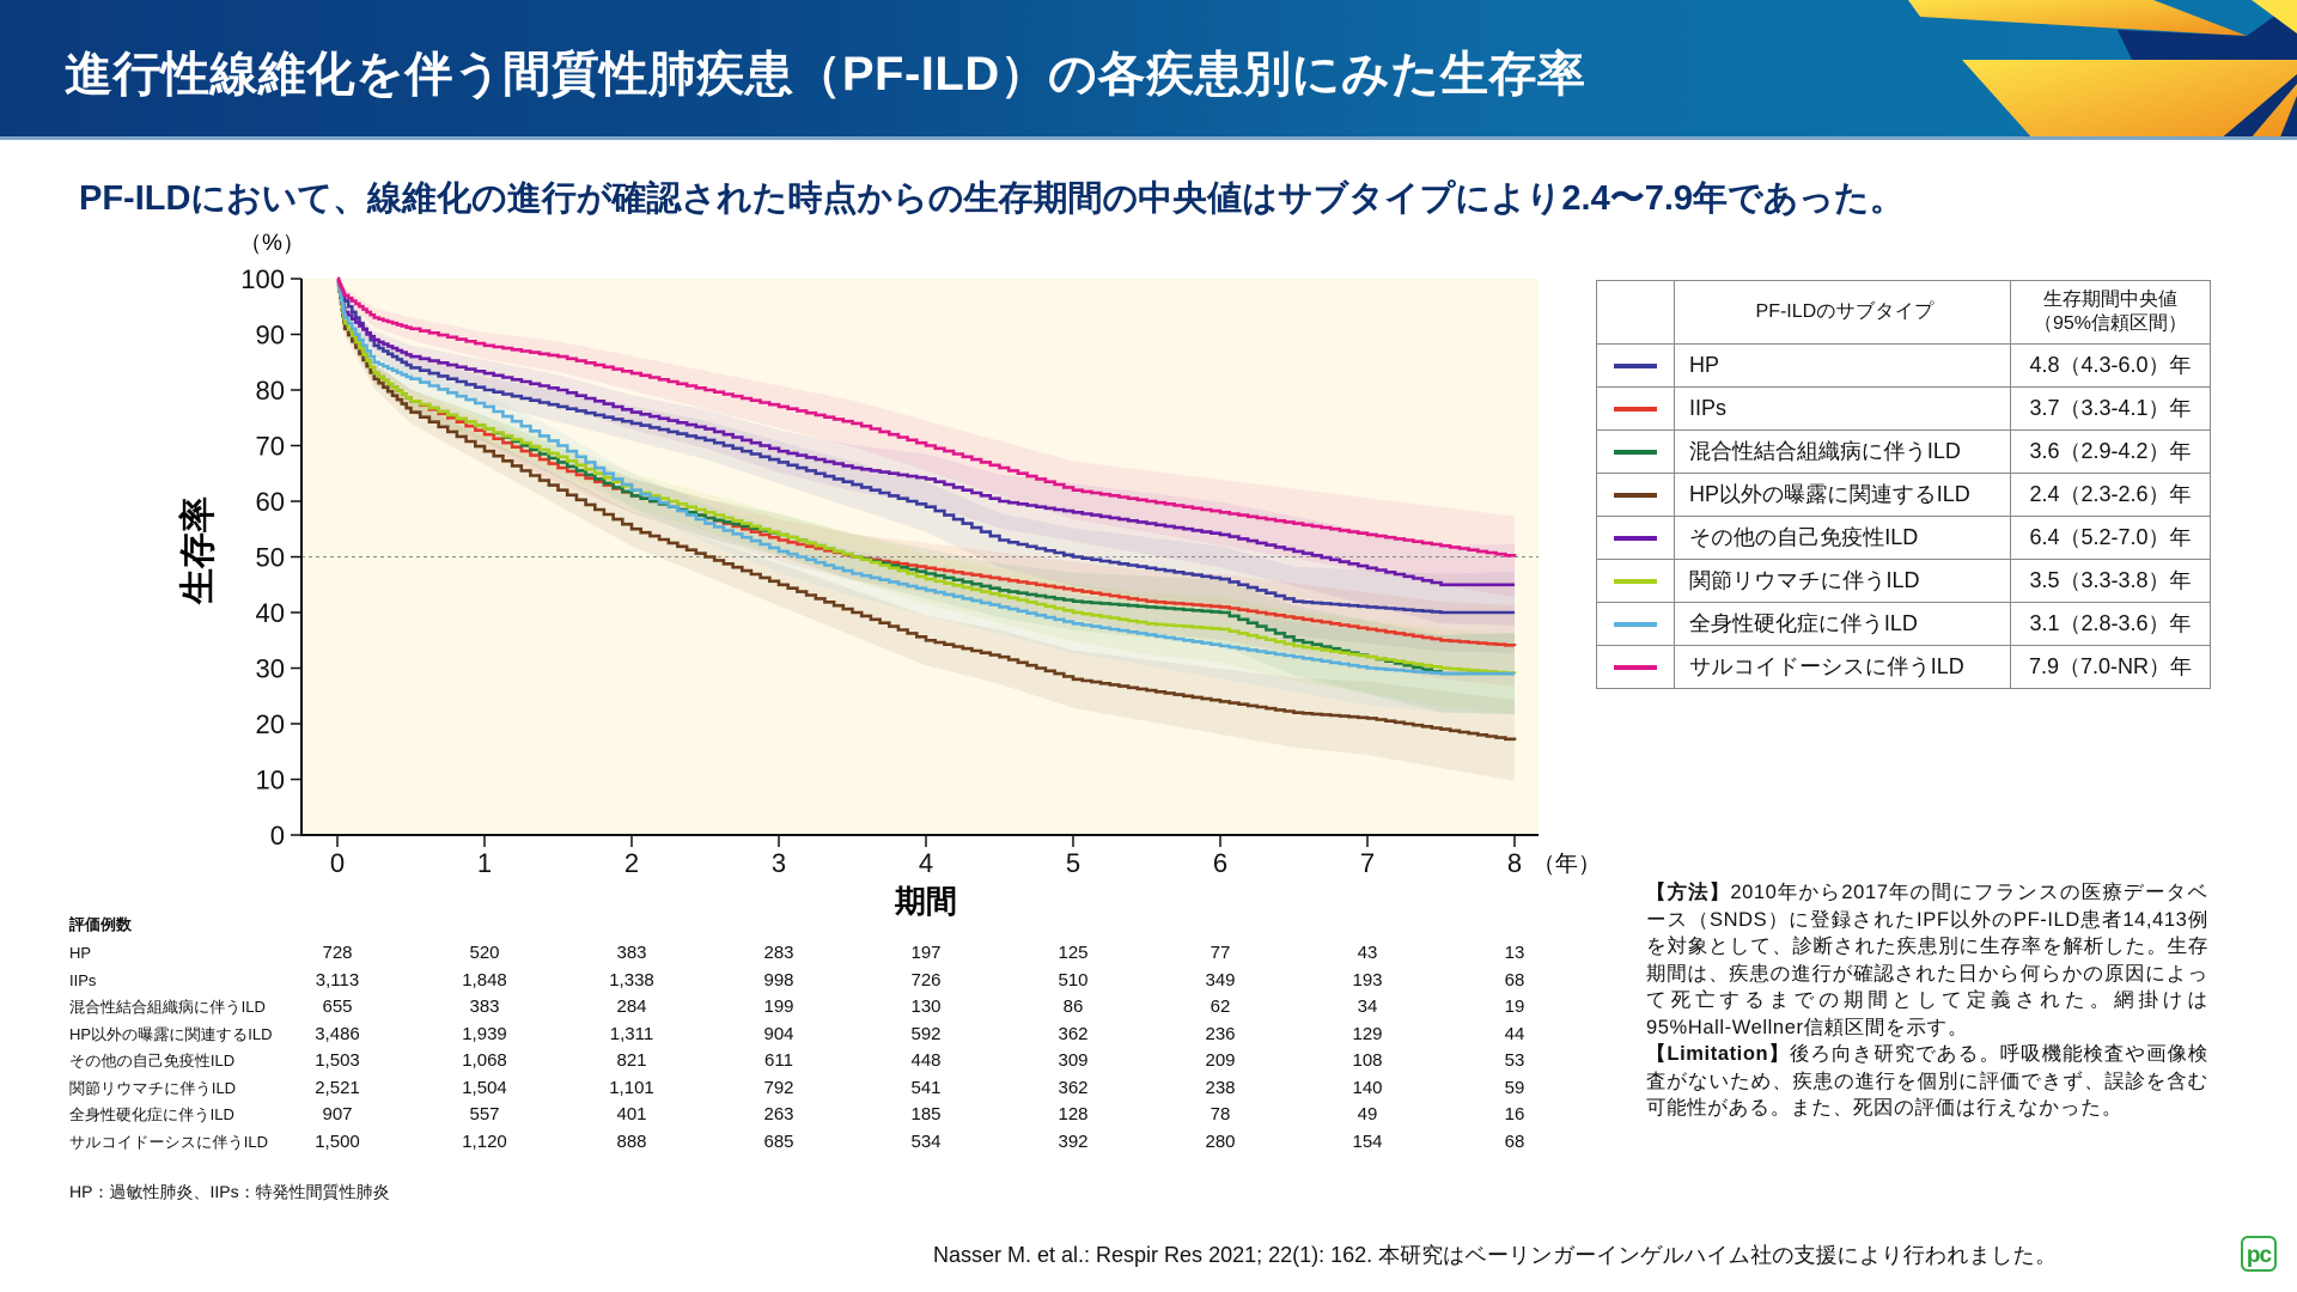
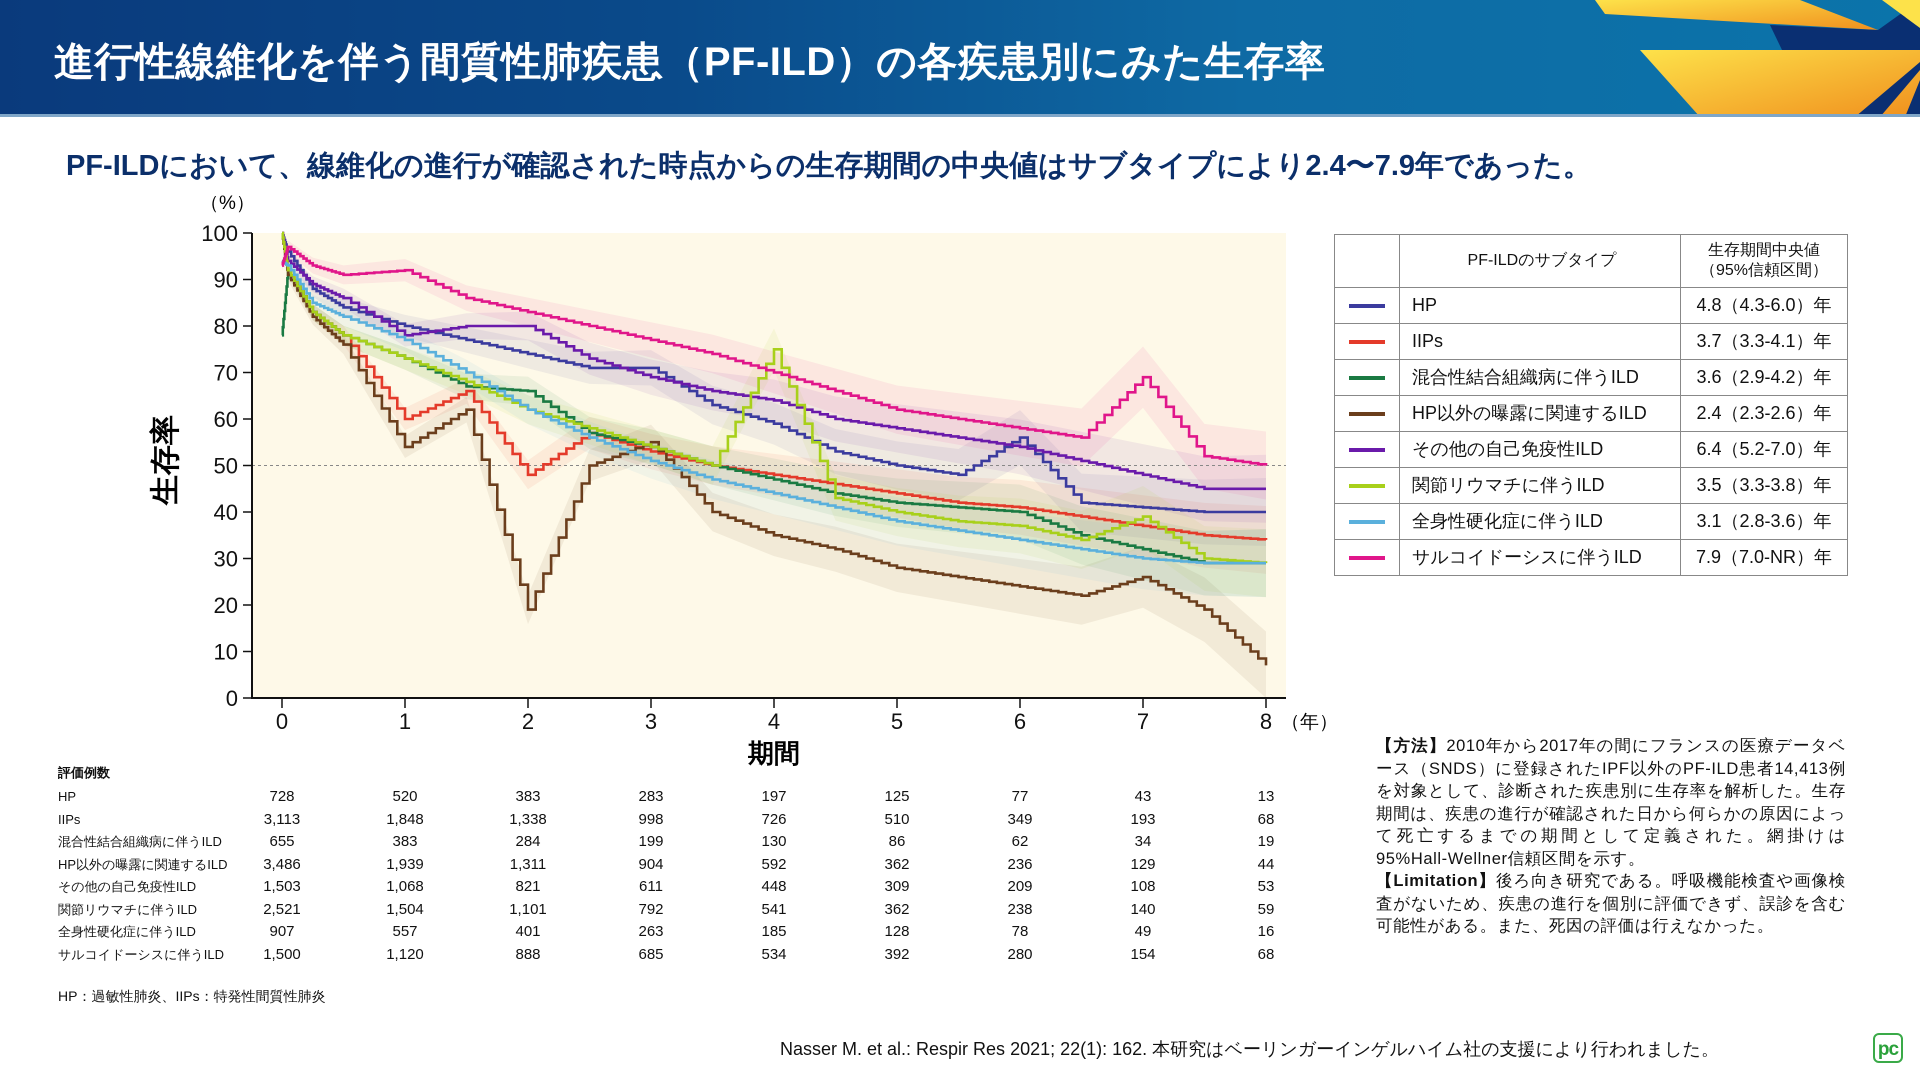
混合性結合組織病に伴うILD/0: 100 -> 78
全身性硬化症に伴うILD/0: 100 -> 94
サルコイドーシスに伴うILD/0: 100 -> 93
IIPs/1: 72 -> 60
HP以外の曝露に関連するILD/1: 69 -> 54
その他の自己免疫性ILD/1: 83 -> 78
サルコイドーシスに伴うILD/1: 88 -> 92
IIPs/2: 61 -> 48
混合性結合組織病に伴うILD/2: 61 -> 66
HP以外の曝露に関連するILD/2: 55 -> 19
その他の自己免疫性ILD/2: 76 -> 80
HP/3: 67 -> 71
HP以外の曝露に関連するILD/3: 45 -> 55
関節リウマチに伴うILD/4: 46 -> 75
HP/6: 46 -> 56
HP以外の曝露に関連するILD/7: 21 -> 26
関節リウマチに伴うILD/7: 32 -> 39
サルコイドーシスに伴うILD/7: 54 -> 69
HP以外の曝露に関連するILD/8: 17 -> 7
